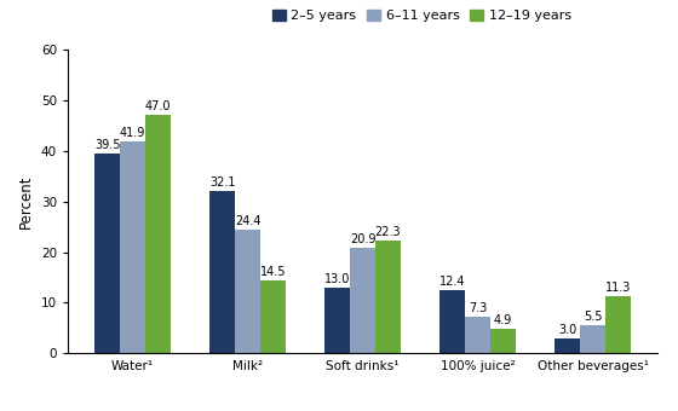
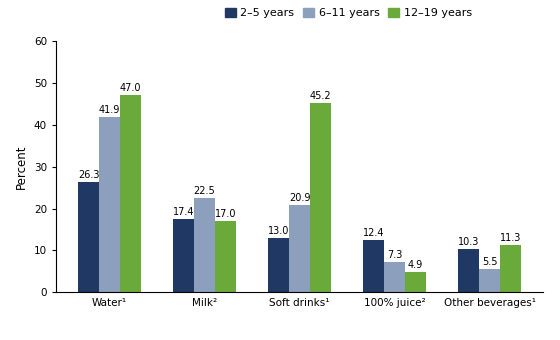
2–5 years/Water¹: 39.5 -> 26.3
2–5 years/Milk²: 32.1 -> 17.4
6–11 years/Milk²: 24.4 -> 22.5
12–19 years/Milk²: 14.5 -> 17.0
12–19 years/Soft drinks¹: 22.3 -> 45.2
2–5 years/Other beverages¹: 3.0 -> 10.3
